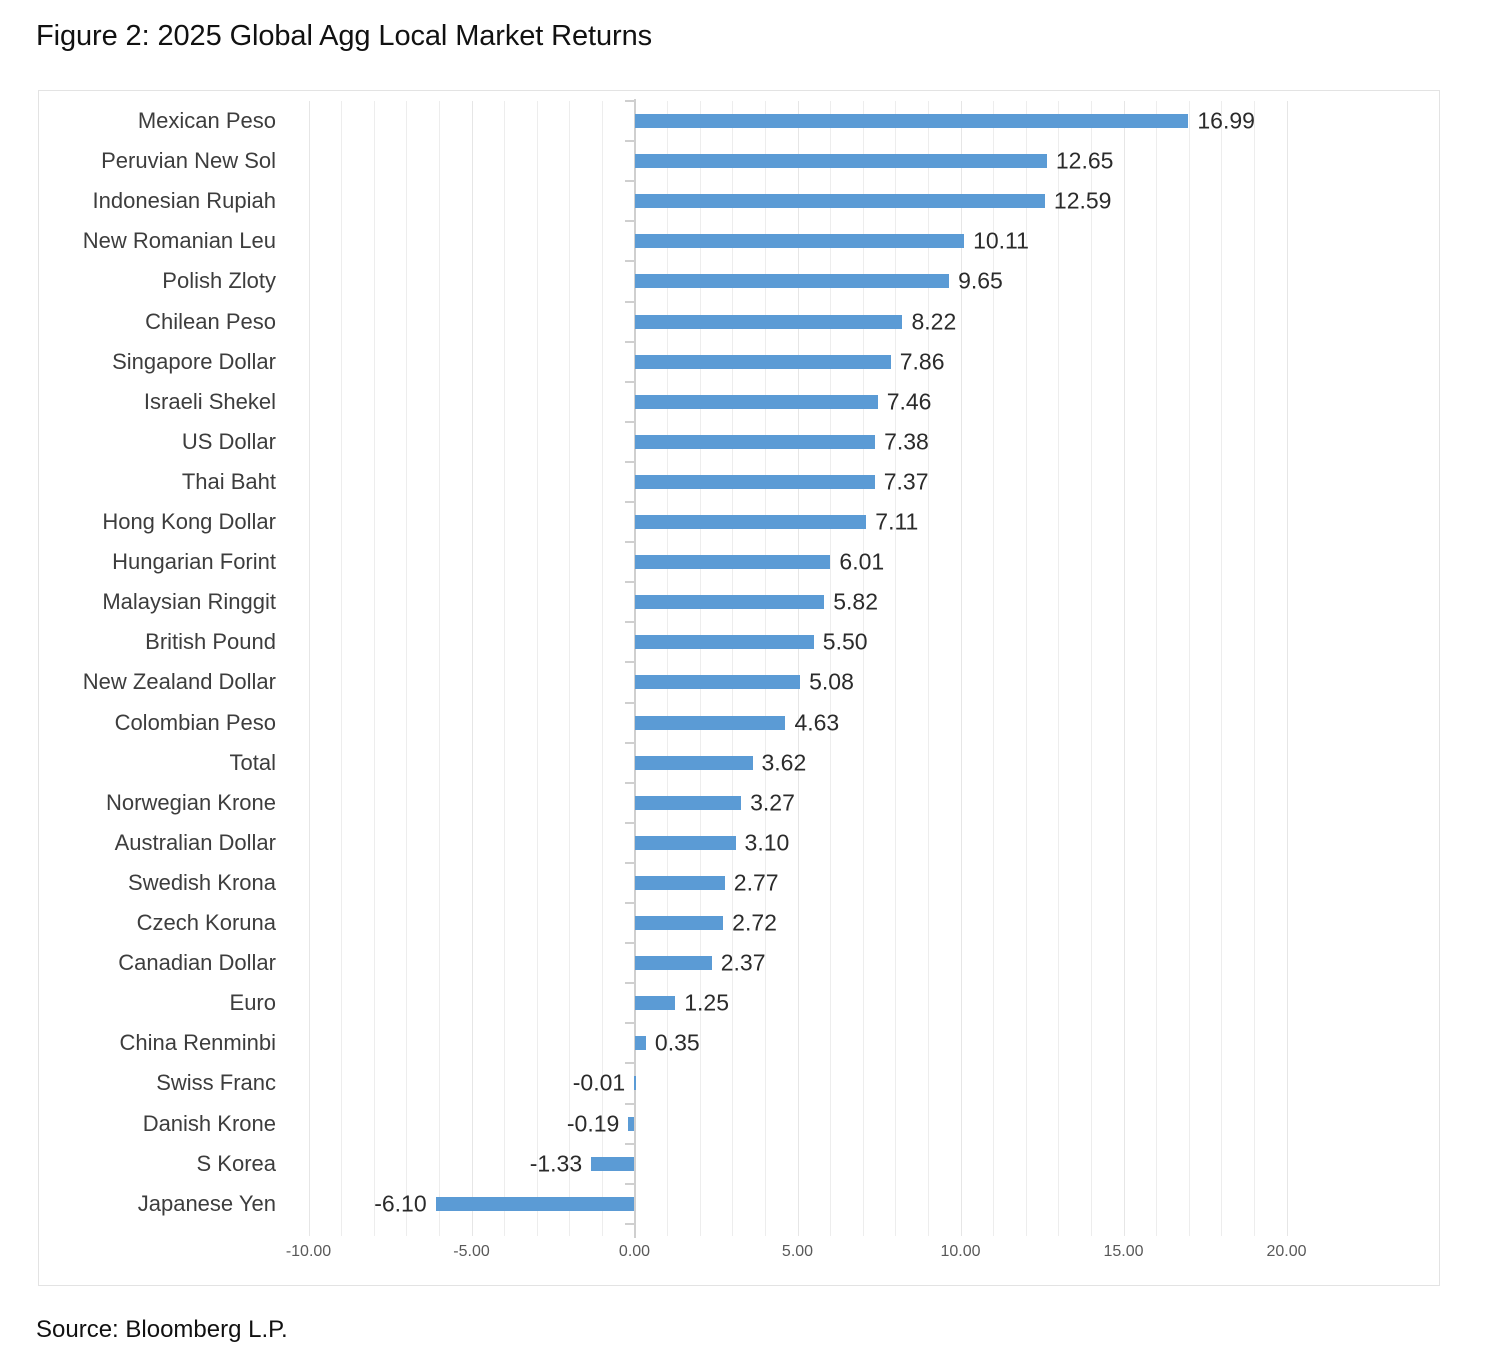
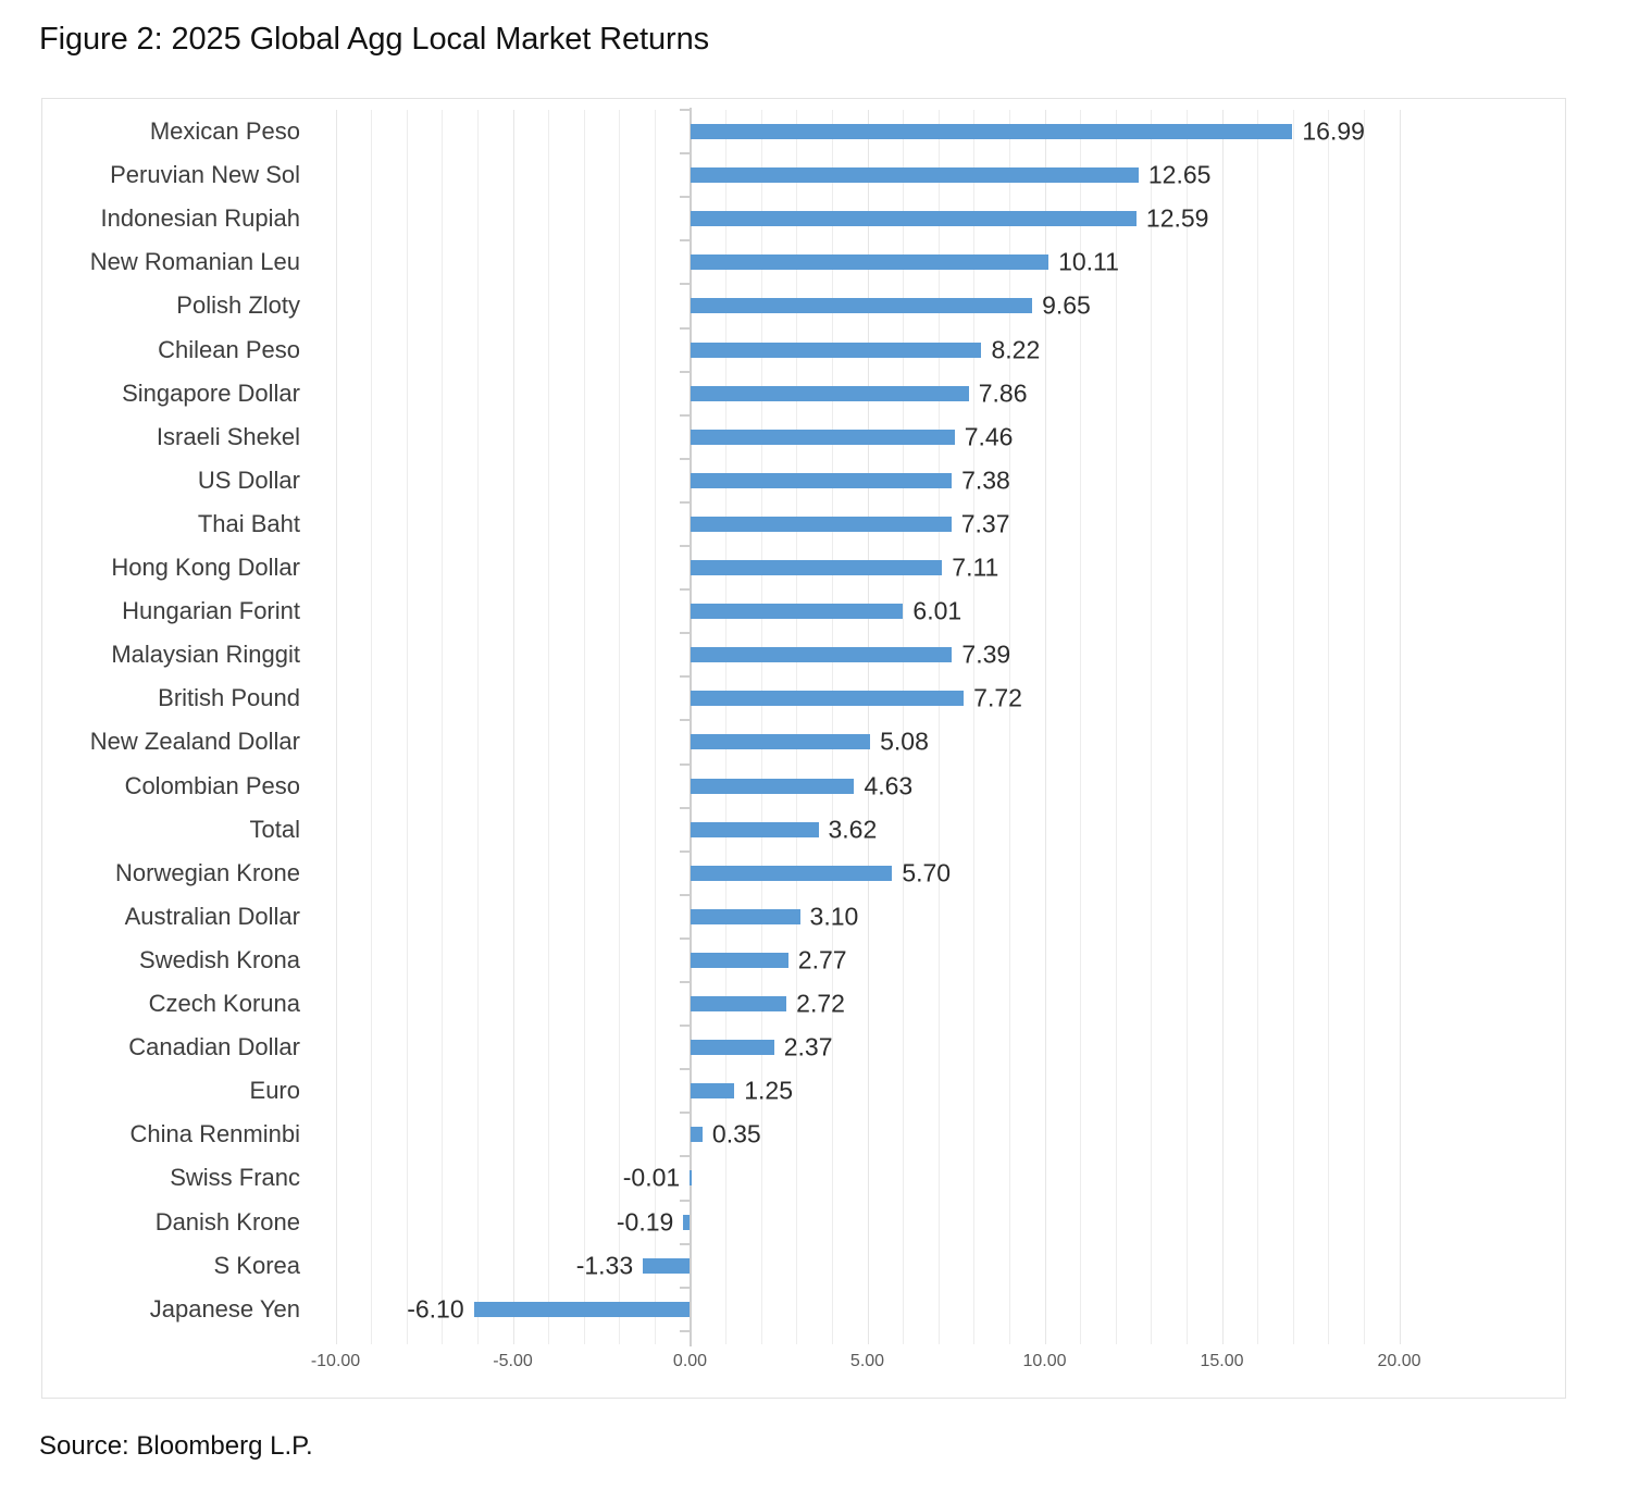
Malaysian Ringgit: 5.82 -> 7.39
British Pound: 5.50 -> 7.72
Norwegian Krone: 3.27 -> 5.70
